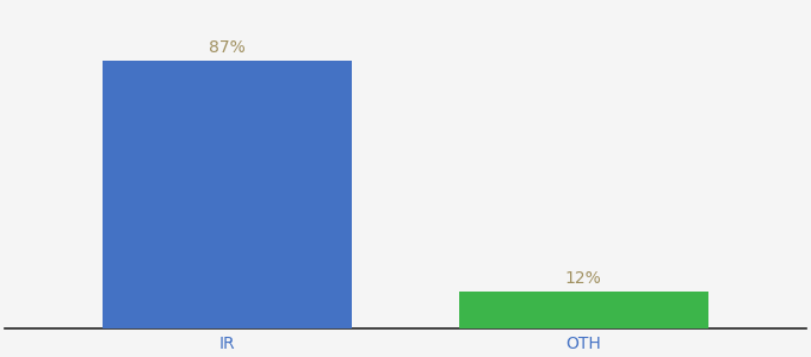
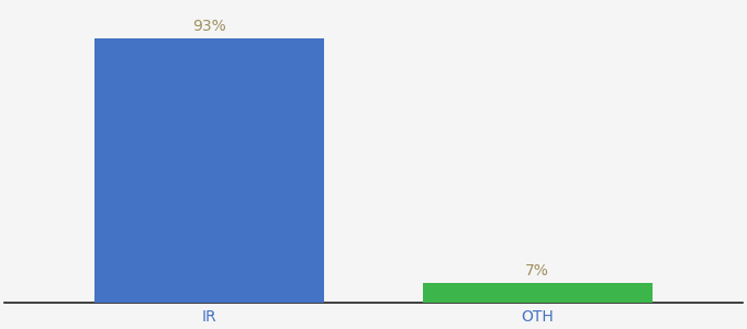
IR: 87% -> 93%
OTH: 12% -> 7%
